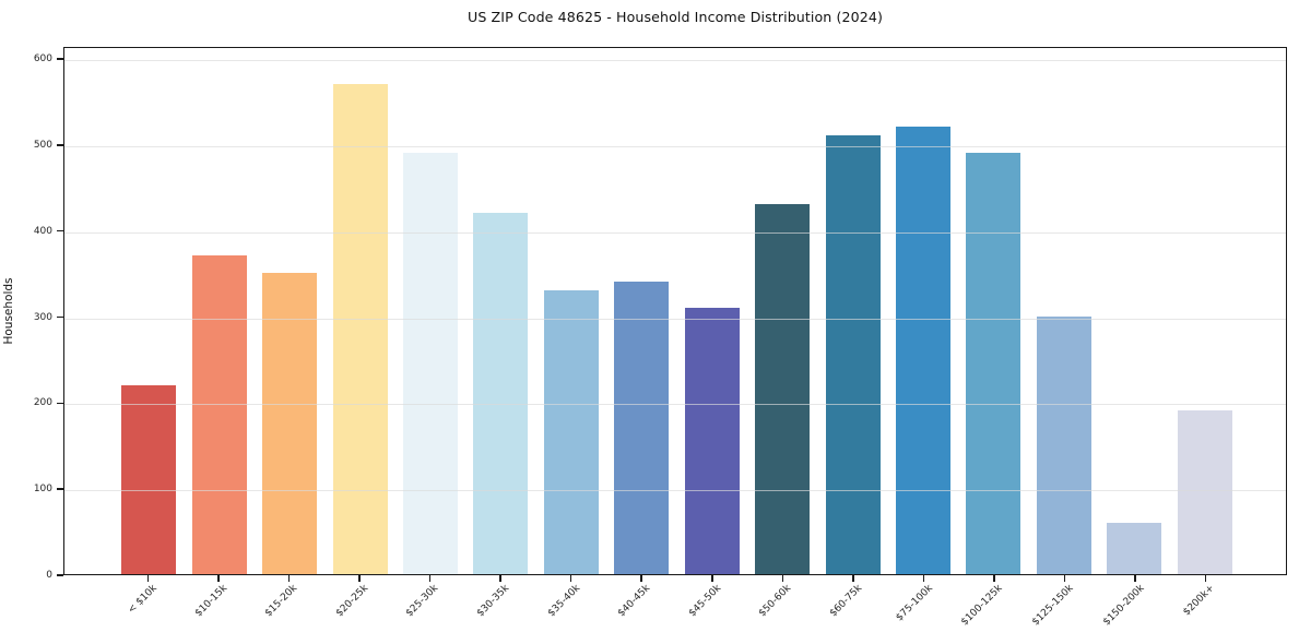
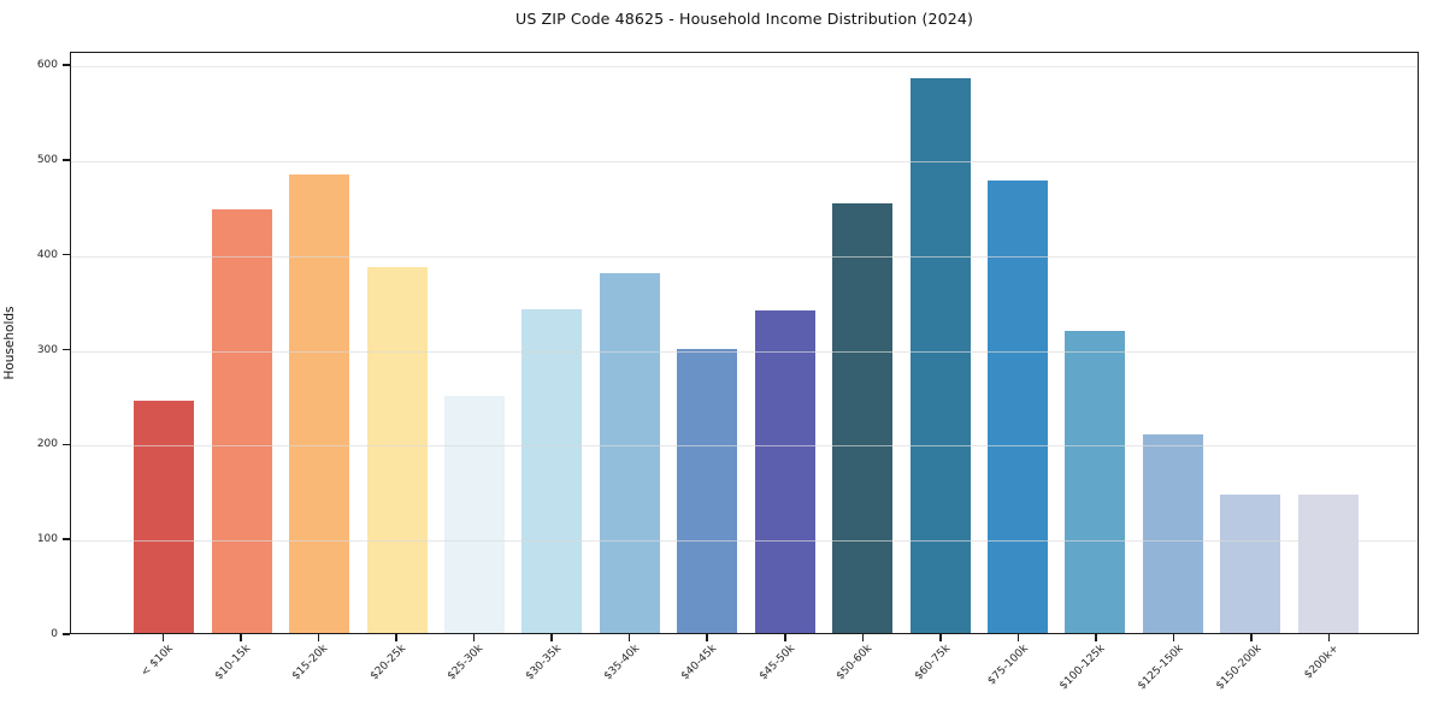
< $10k: 220 -> 240
$10-15k: 370 -> 450
$15-20k: 350 -> 480
$20-25k: 570 -> 390
$25-30k: 490 -> 250
$30-35k: 420 -> 340
$35-40k: 330 -> 380
$40-45k: 340 -> 300
$45-50k: 310 -> 340
$50-60k: 430 -> 450
$60-75k: 510 -> 580
$75-100k: 520 -> 480
$100-125k: 490 -> 320
$125-150k: 300 -> 210
$150-200k: 60 -> 150
$200k+: 190 -> 150
